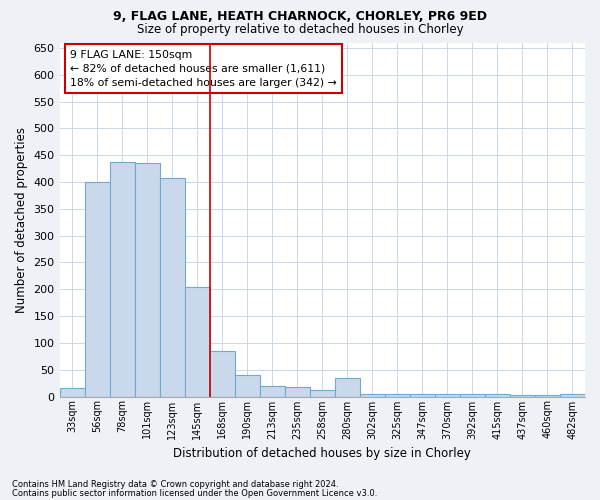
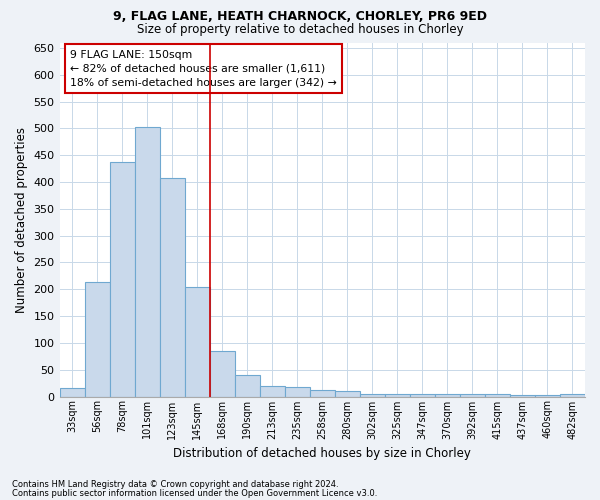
56sqm: 400 -> 213
101sqm: 436 -> 503
280sqm: 34 -> 10
